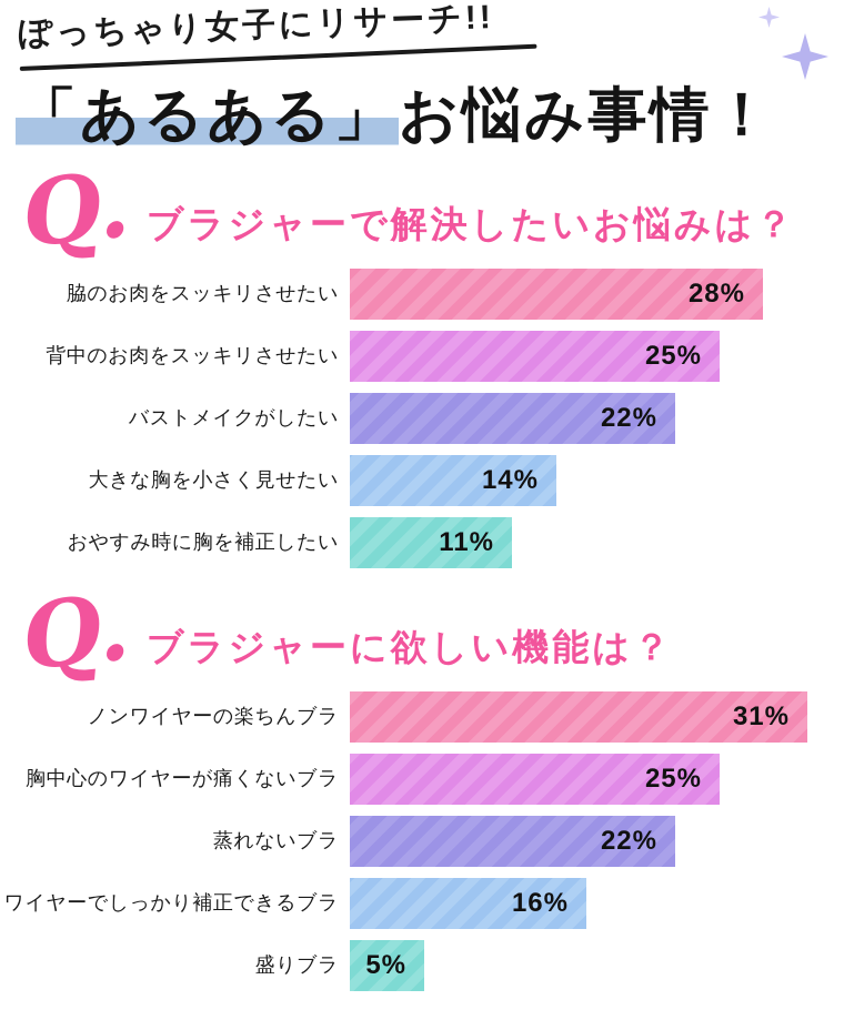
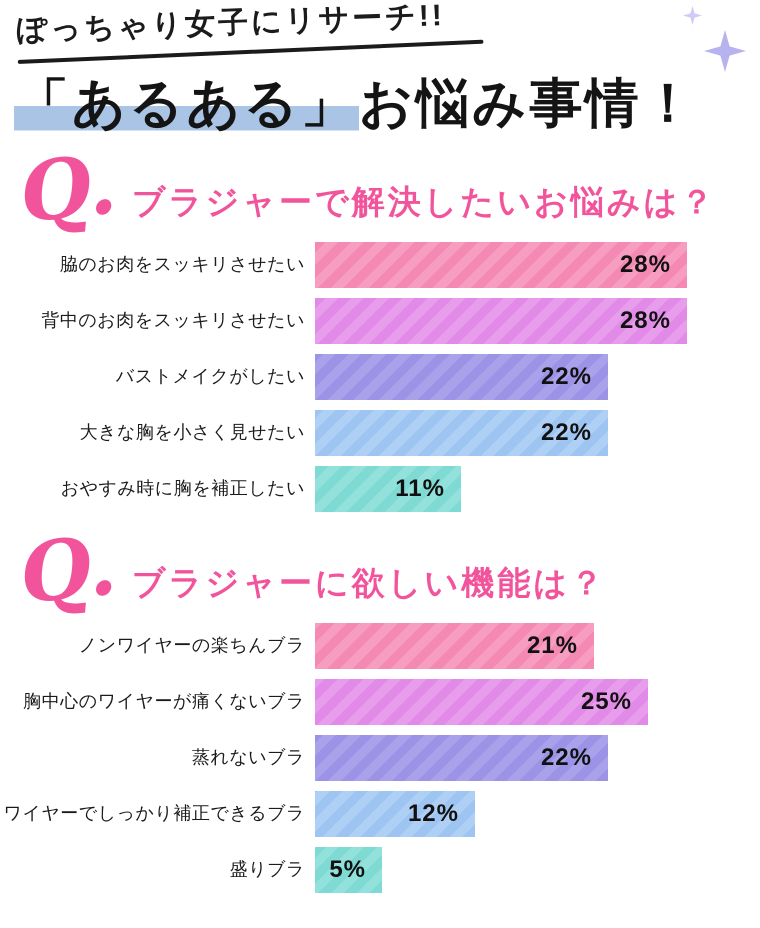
ブラジャーで解決したいお悩みは？/背中のお肉をスッキリさせたい: 25% -> 28%
ブラジャーで解決したいお悩みは？/大きな胸を小さく見せたい: 14% -> 22%
ブラジャーに欲しい機能は？/ノンワイヤーの楽ちんブラ: 31% -> 21%
ブラジャーに欲しい機能は？/ワイヤーでしっかり補正できるブラ: 16% -> 12%
